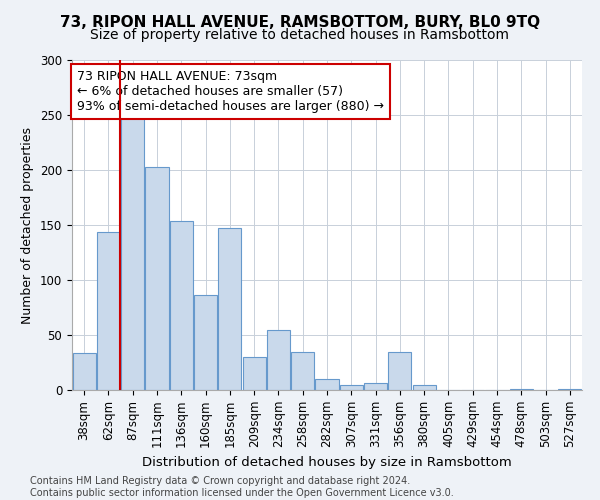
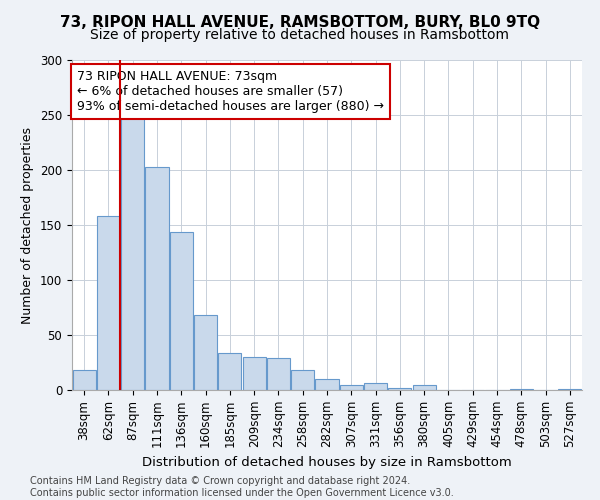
38sqm: 34 -> 18
62sqm: 144 -> 158
136sqm: 154 -> 144
160sqm: 86 -> 68
185sqm: 147 -> 34
234sqm: 55 -> 29
258sqm: 35 -> 18
356sqm: 35 -> 2
